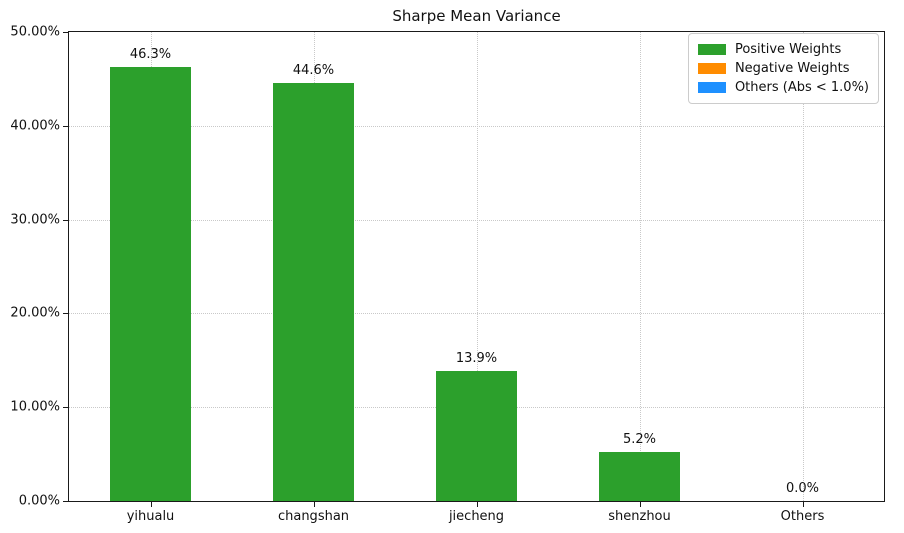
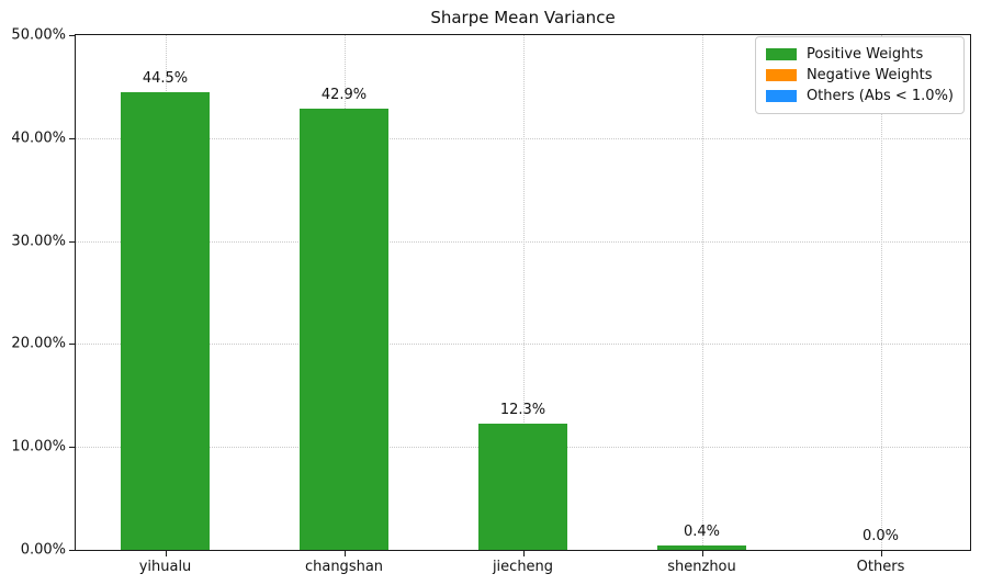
yihualu: 46.3% -> 44.5%
changshan: 44.6% -> 42.9%
jiecheng: 13.9% -> 12.3%
shenzhou: 5.2% -> 0.4%
